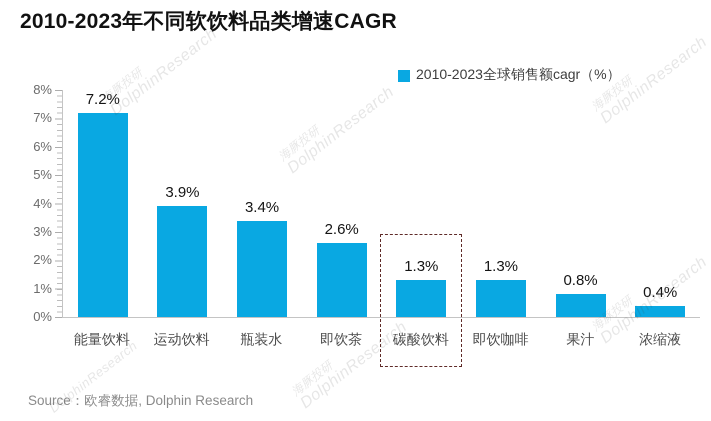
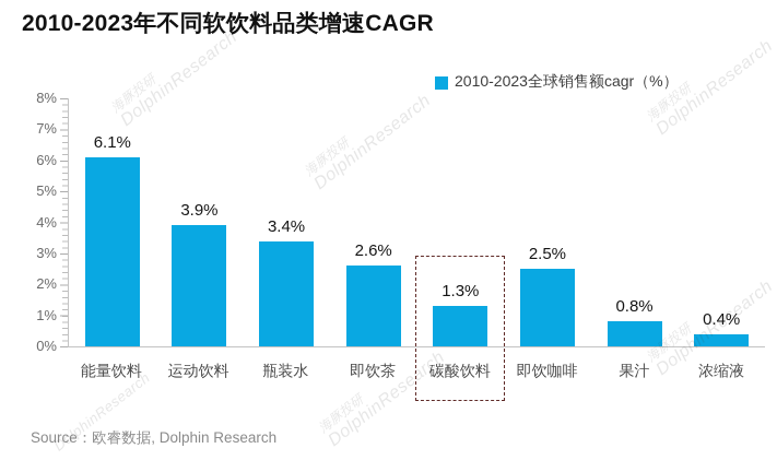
能量饮料: 7.2% -> 6.1%
即饮咖啡: 1.3% -> 2.5%
